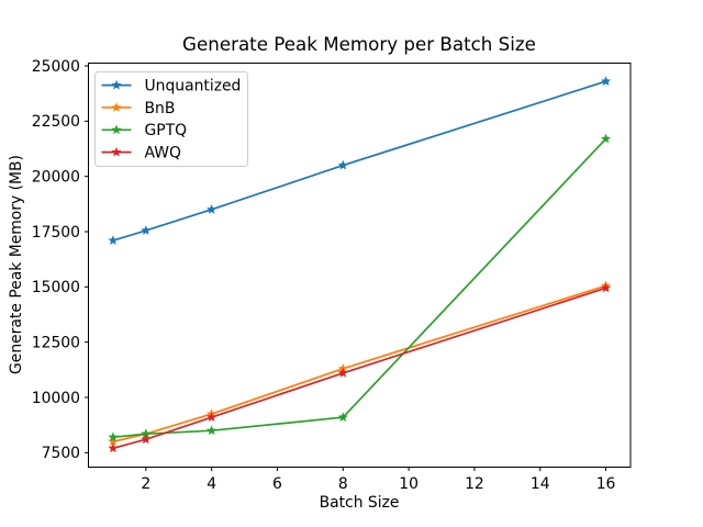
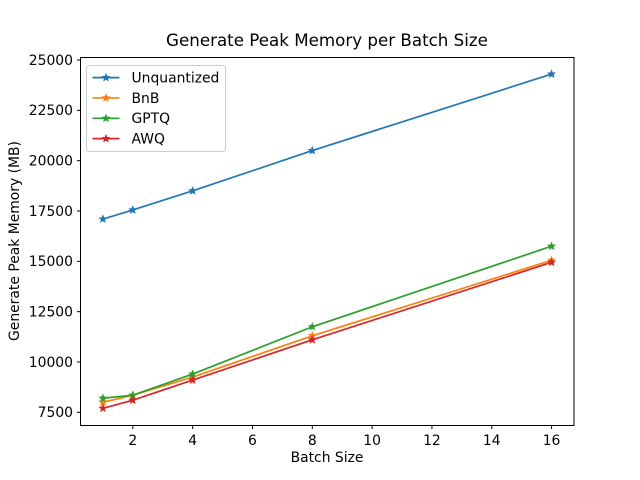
GPTQ/4: 8500 -> 9400
GPTQ/8: 9100 -> 11800
GPTQ/16: 21700 -> 15800
